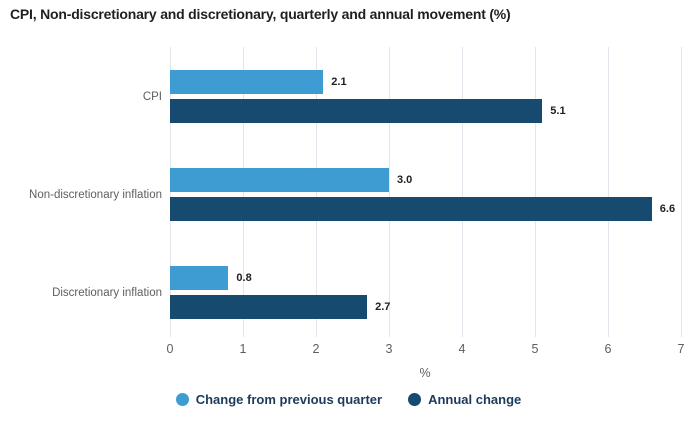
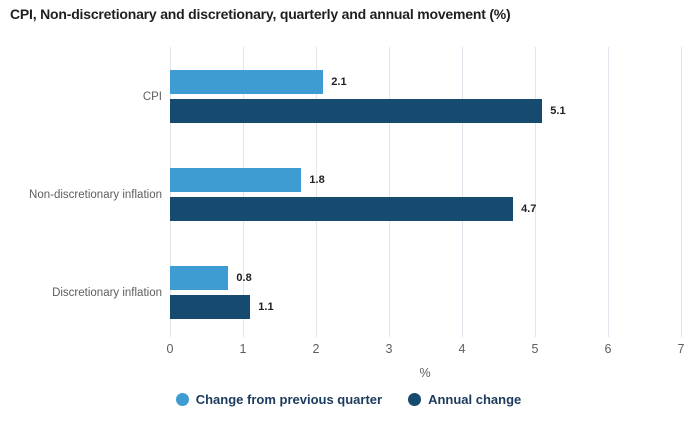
Change from previous quarter/Non-discretionary inflation: 3.0 -> 1.8
Annual change/Non-discretionary inflation: 6.6 -> 4.7
Annual change/Discretionary inflation: 2.7 -> 1.1
